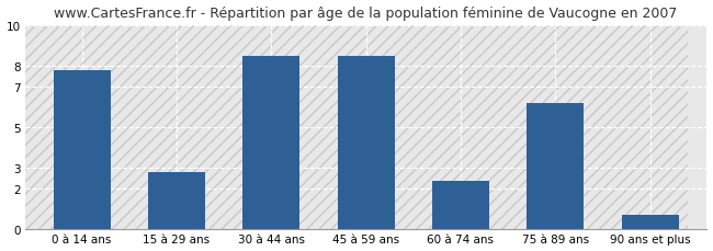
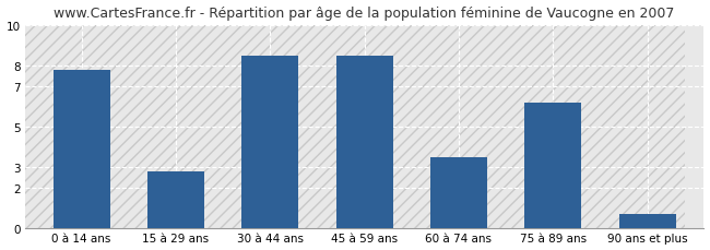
60 à 74 ans: 2.4 -> 3.5
